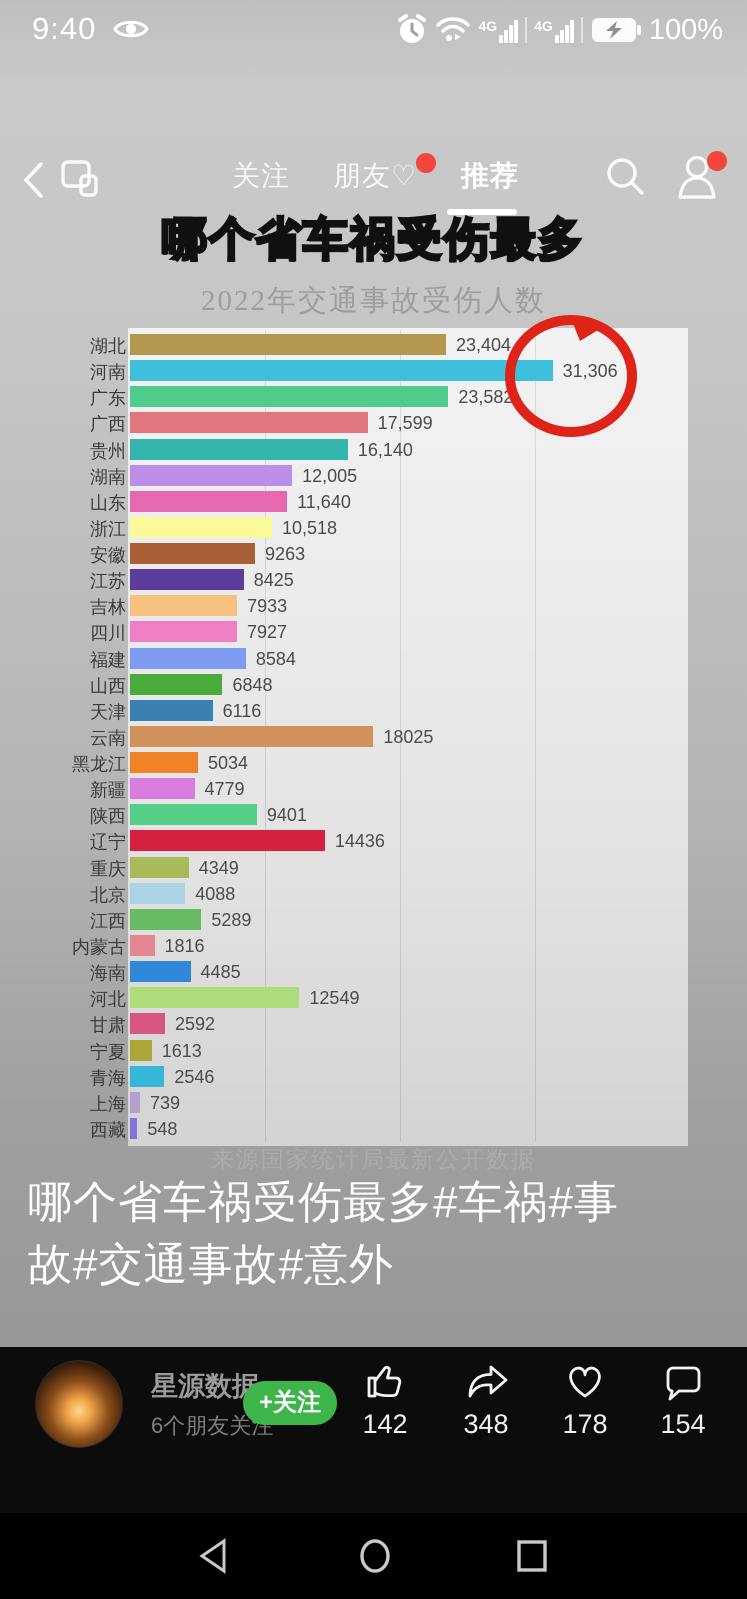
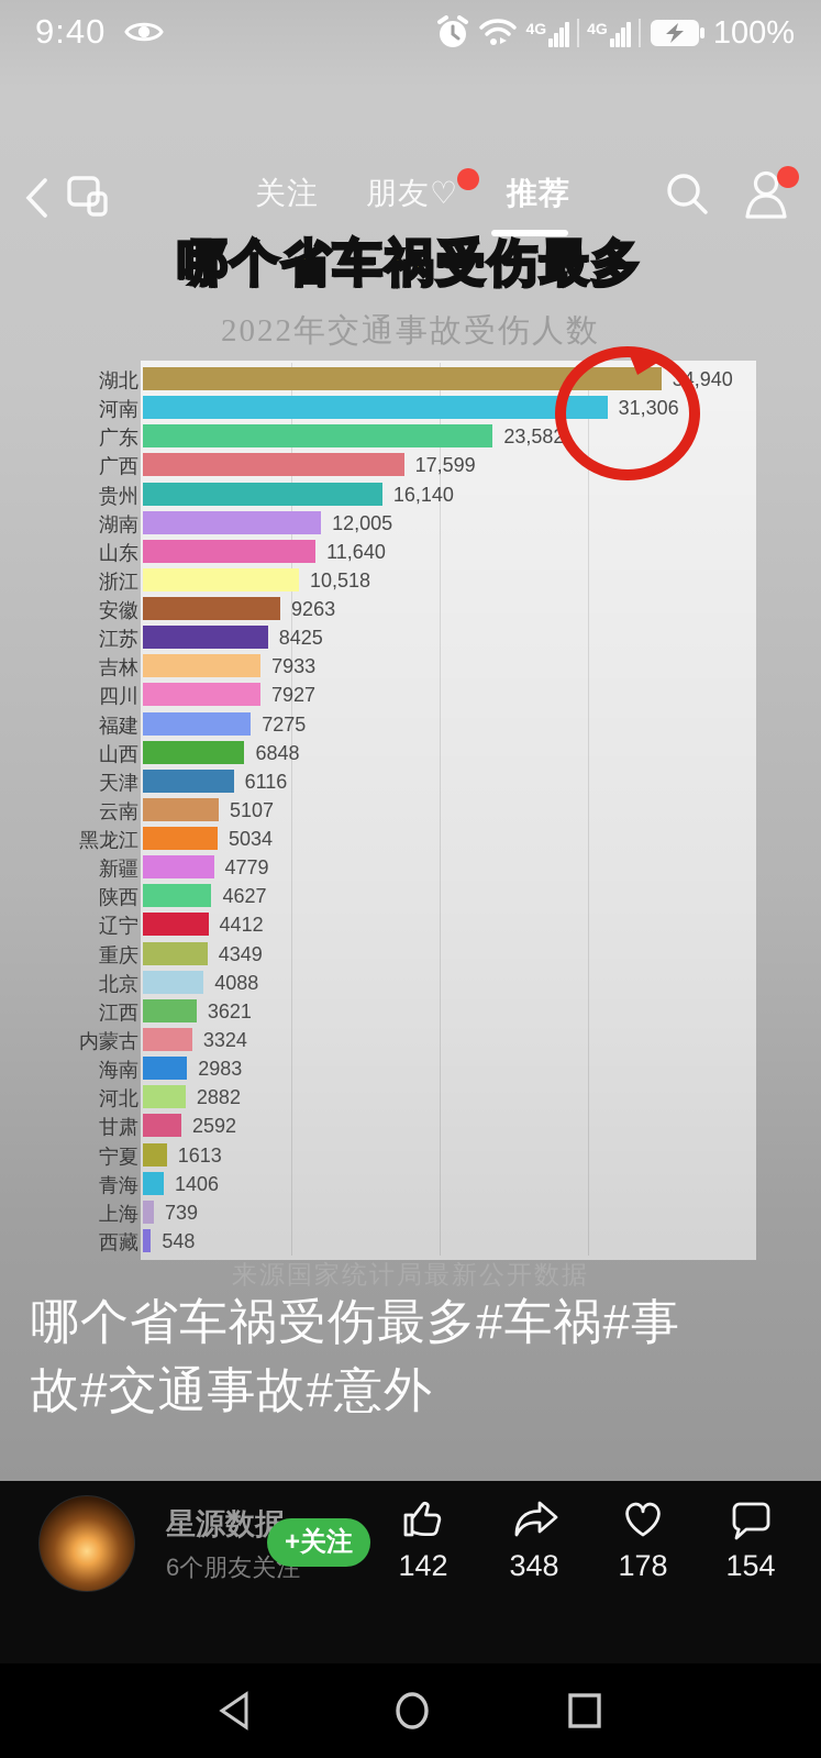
湖北: 23,404 -> 34,940
福建: 8584 -> 7275
云南: 18025 -> 5107
陕西: 9401 -> 4627
辽宁: 14436 -> 4412
江西: 5289 -> 3621
内蒙古: 1816 -> 3324
海南: 4485 -> 2983
河北: 12549 -> 2882
青海: 2546 -> 1406
